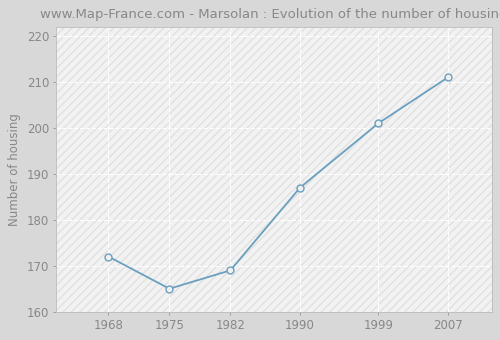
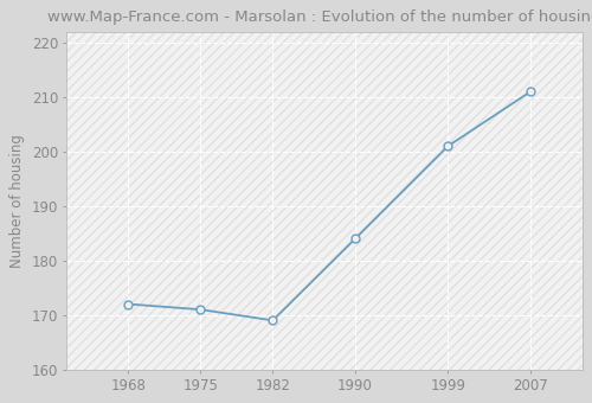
1975: 165 -> 171
1990: 187 -> 184
